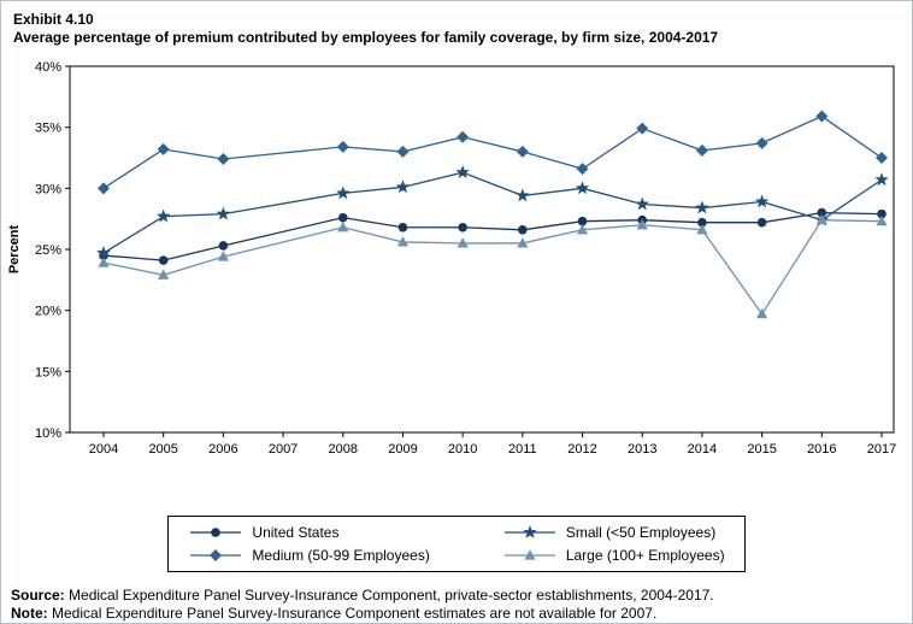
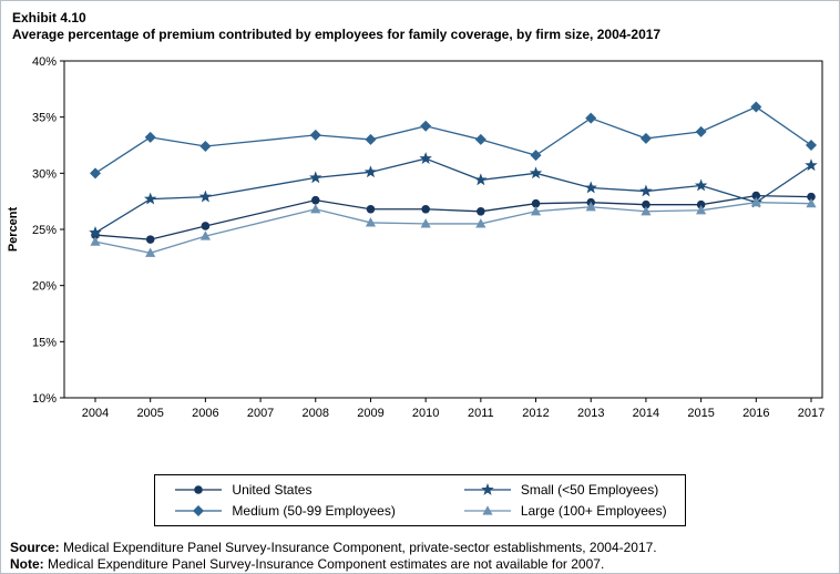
Large (100+ Employees)/2015: 19.7% -> 26.7%
